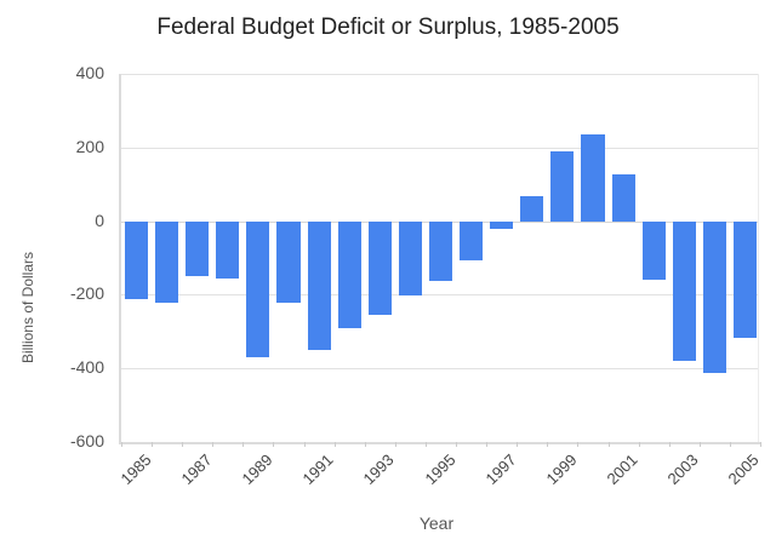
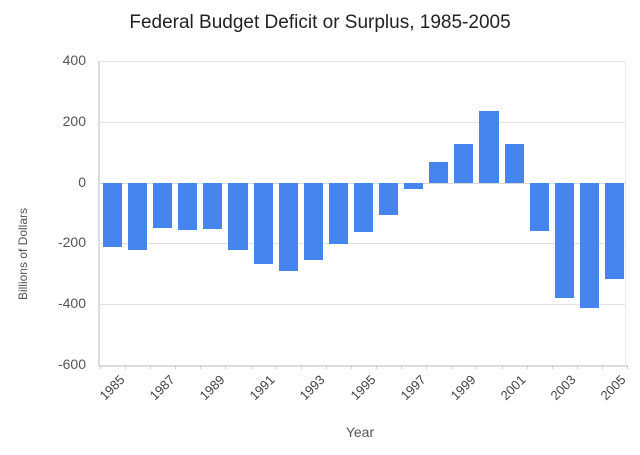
1989: -370 -> -150
1991: -350 -> -270
1999: 190 -> 130
